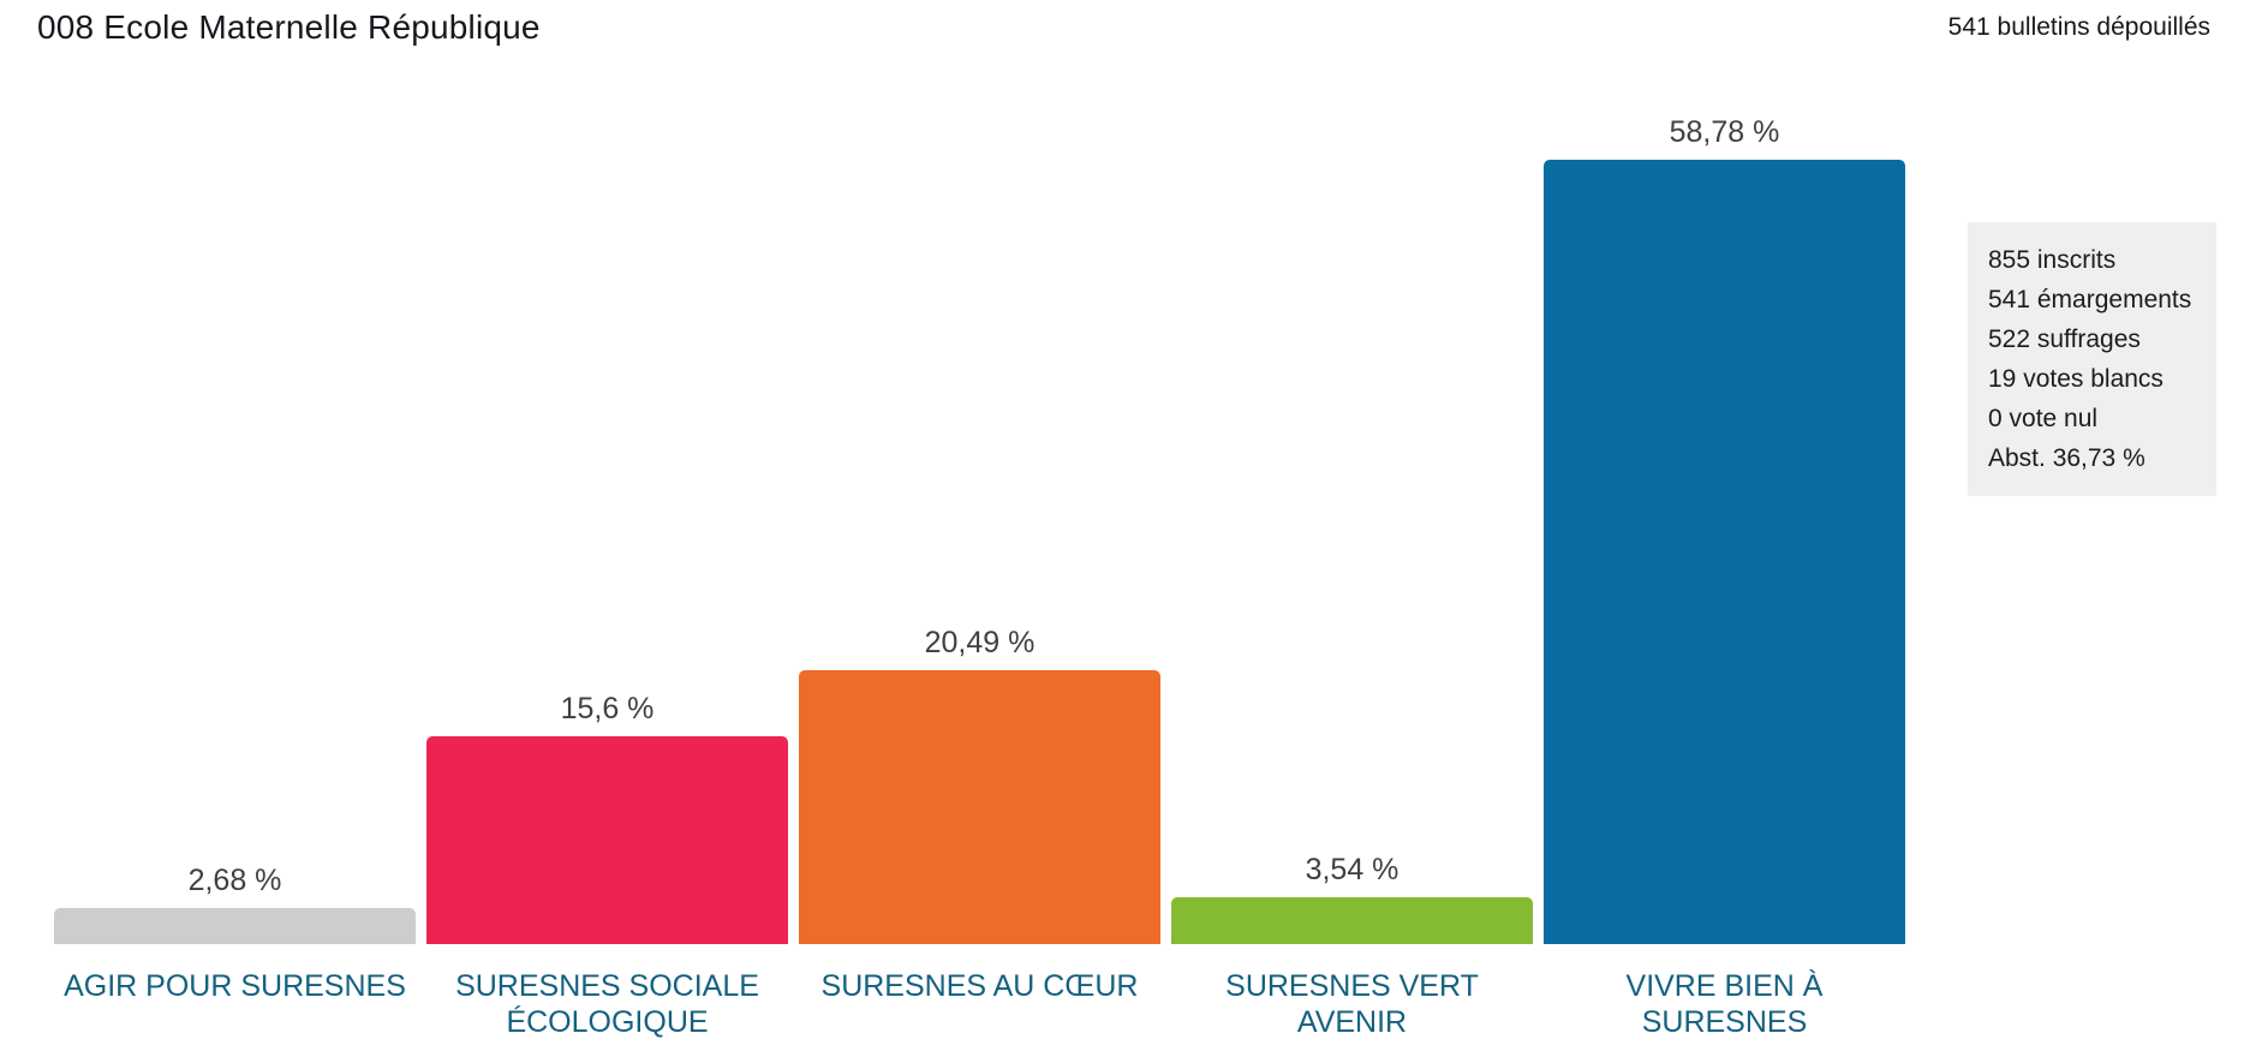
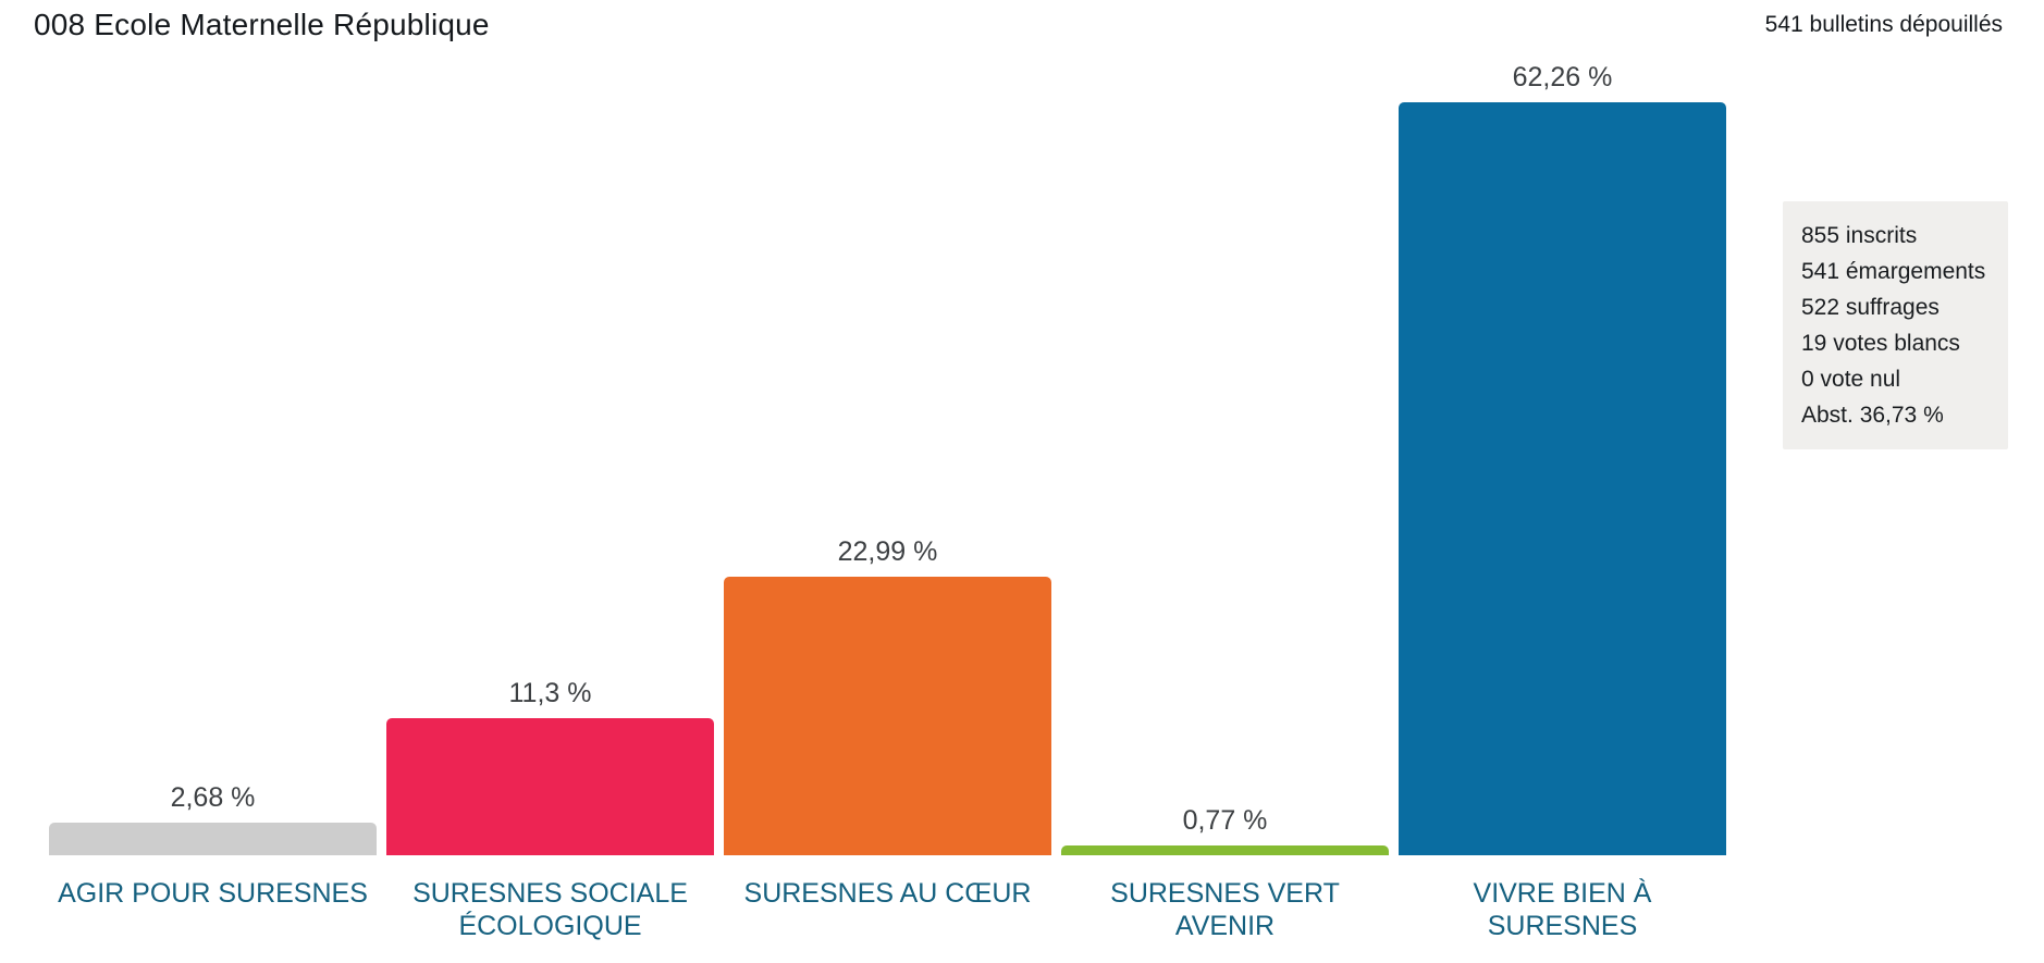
SURESNES SOCIALE ÉCOLOGIQUE: 15,6 -> 11,3
SURESNES AU CŒUR: 20,49 -> 22,99
SURESNES VERT AVENIR: 3,54 -> 0,77
VIVRE BIEN À SURESNES: 58,78 -> 62,26
